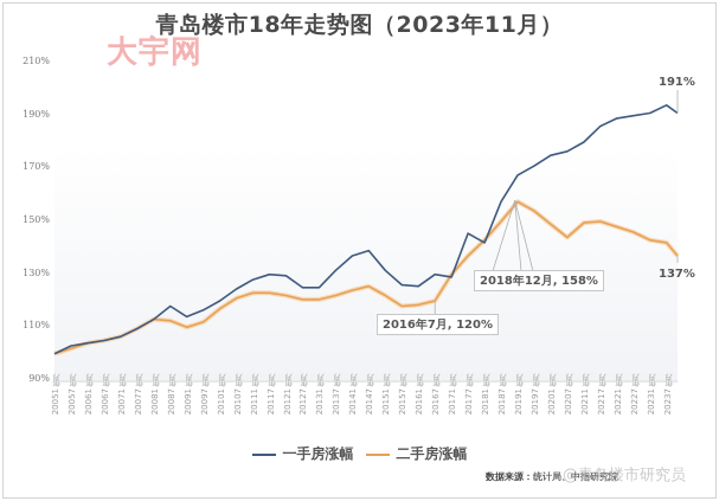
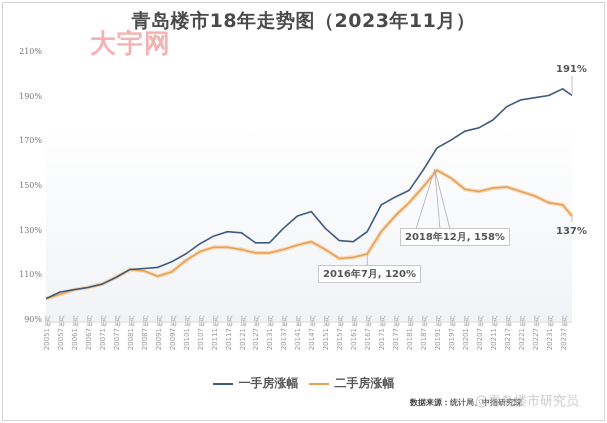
一手房涨幅/2008年7月: 118% -> 114%
一手房涨幅/2017年1月: 129% -> 142%
一手房涨幅/2018年1月: 142% -> 148%
二手房涨幅/2020年7月: 144% -> 148%
